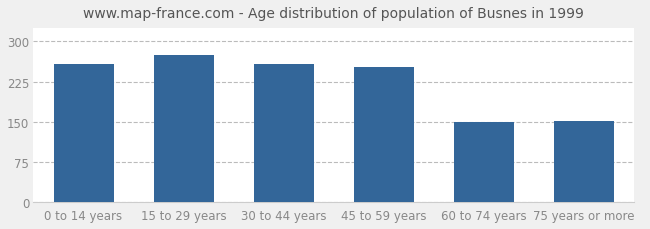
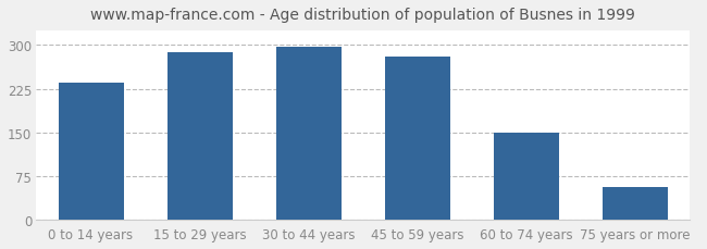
0 to 14 years: 258 -> 235
15 to 29 years: 274 -> 288
30 to 44 years: 258 -> 298
45 to 59 years: 252 -> 281
75 years or more: 152 -> 57
